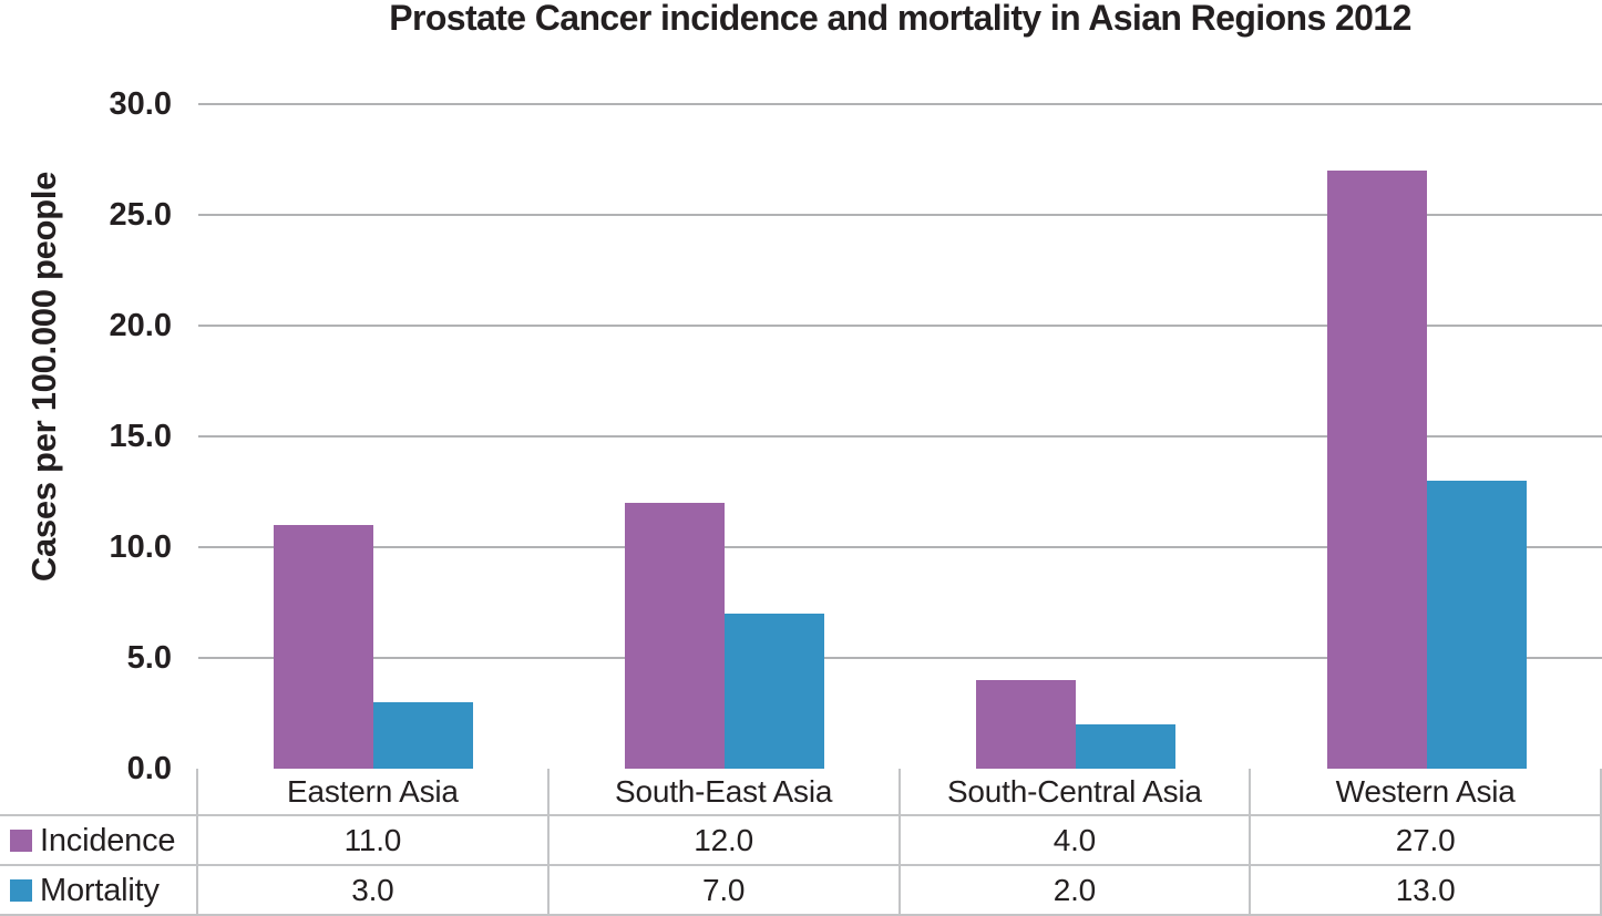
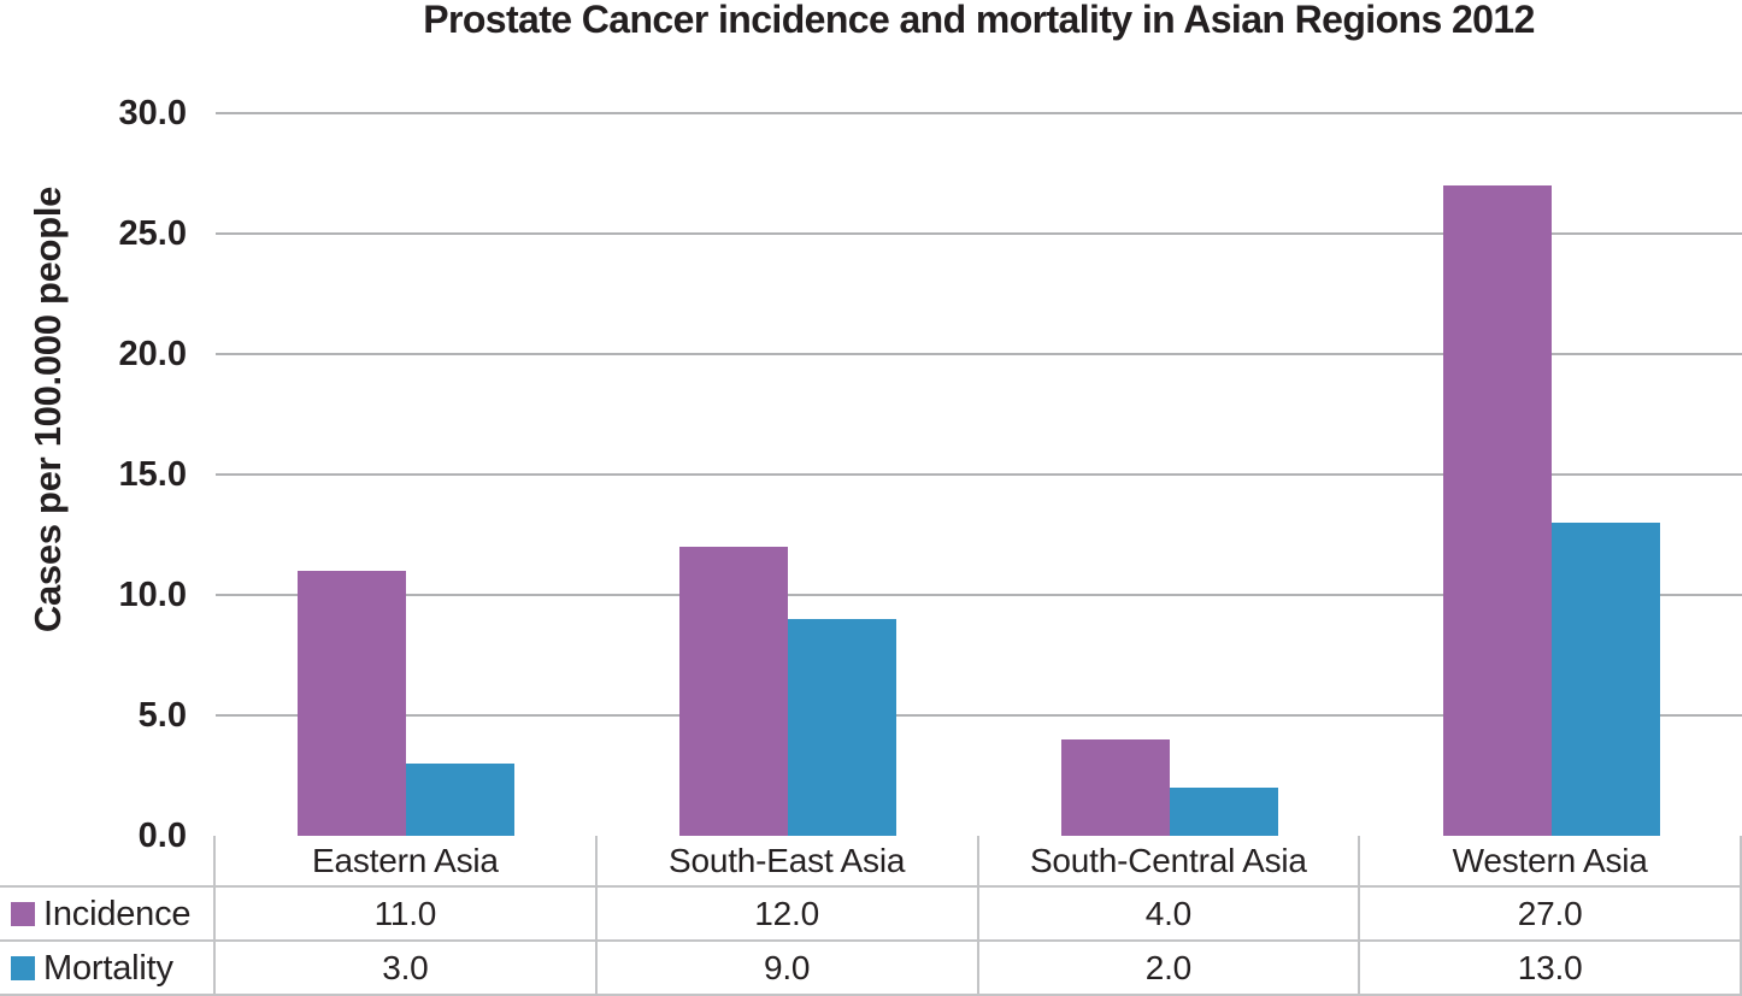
Mortality/South-East Asia: 7.0 -> 9.0
